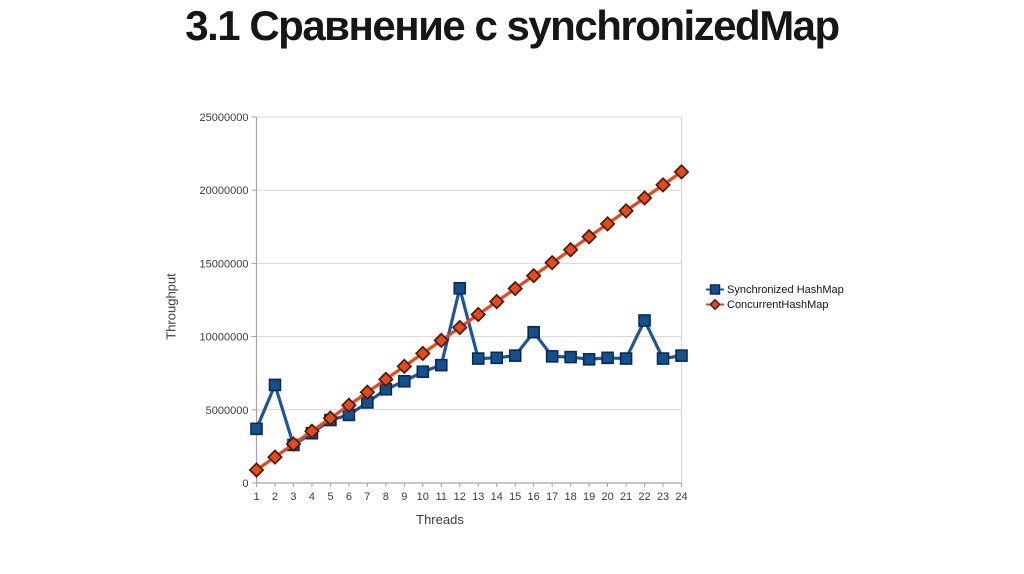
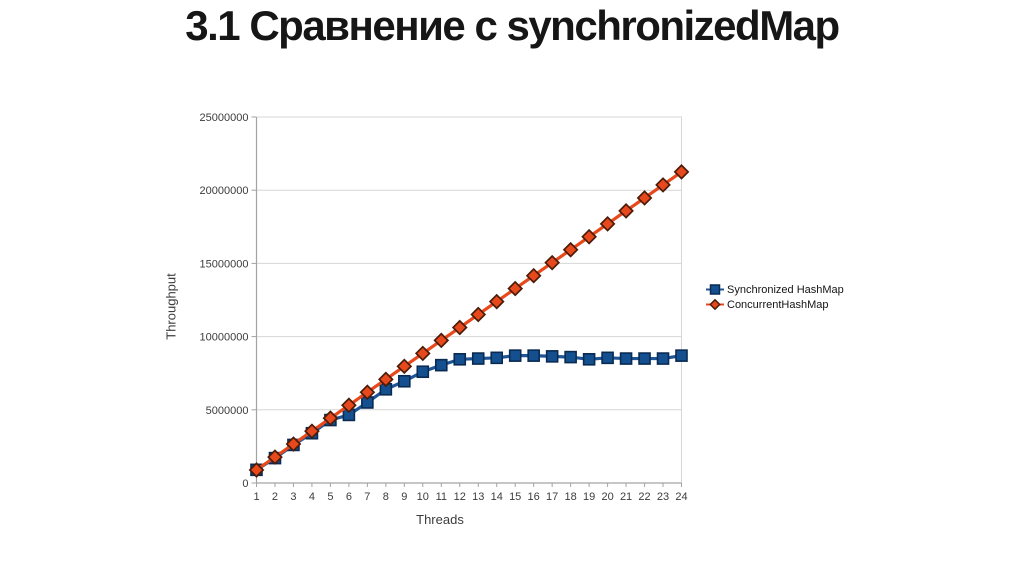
Synchronized HashMap/1: 3700000 -> 900000
Synchronized HashMap/2: 6700000 -> 1700000
Synchronized HashMap/12: 13300000 -> 8400000
Synchronized HashMap/16: 10300000 -> 8700000
Synchronized HashMap/22: 11100000 -> 8500000
